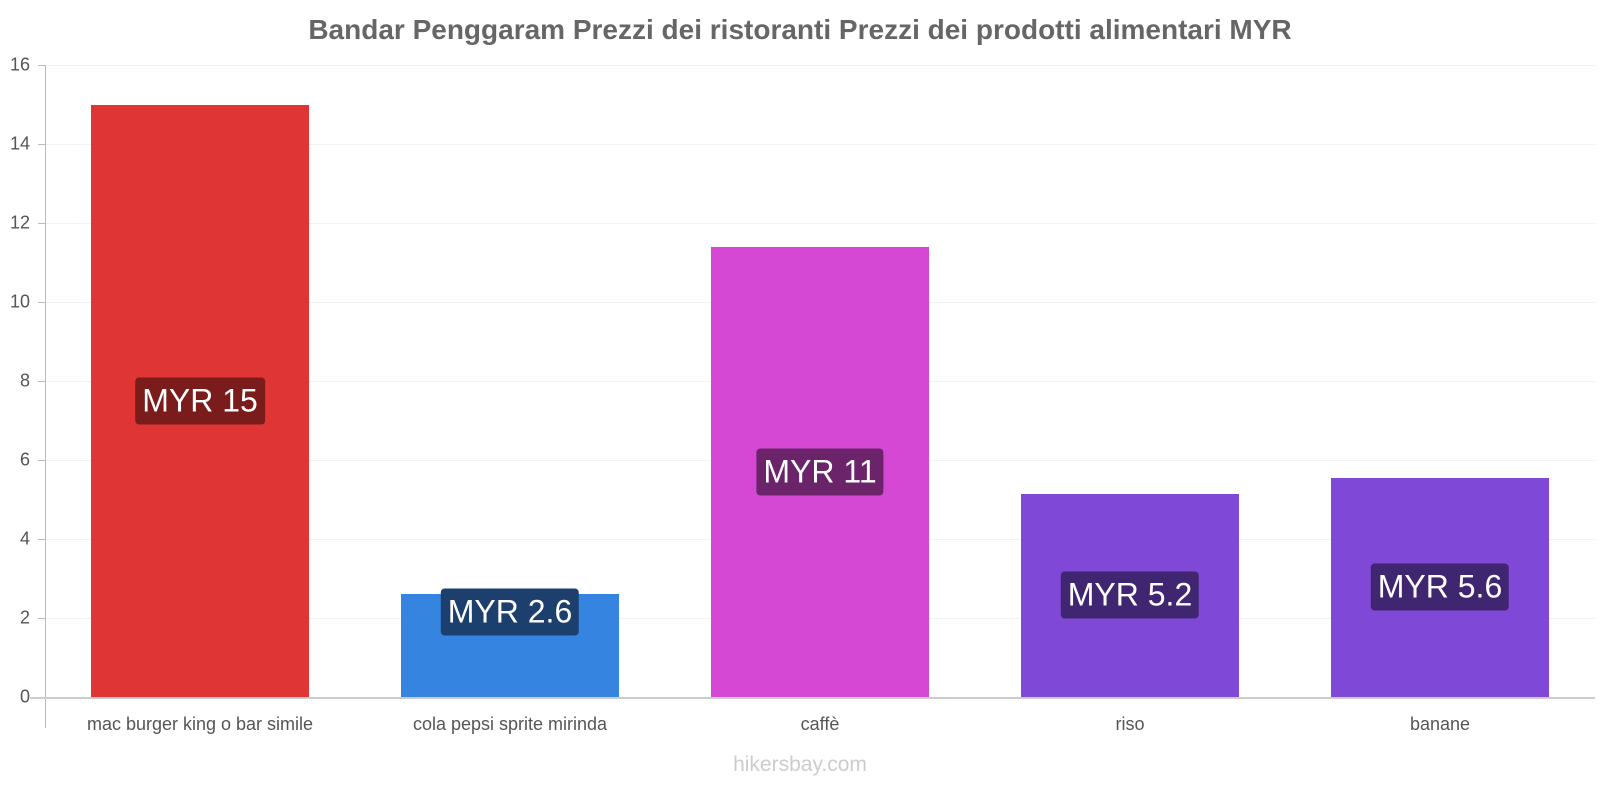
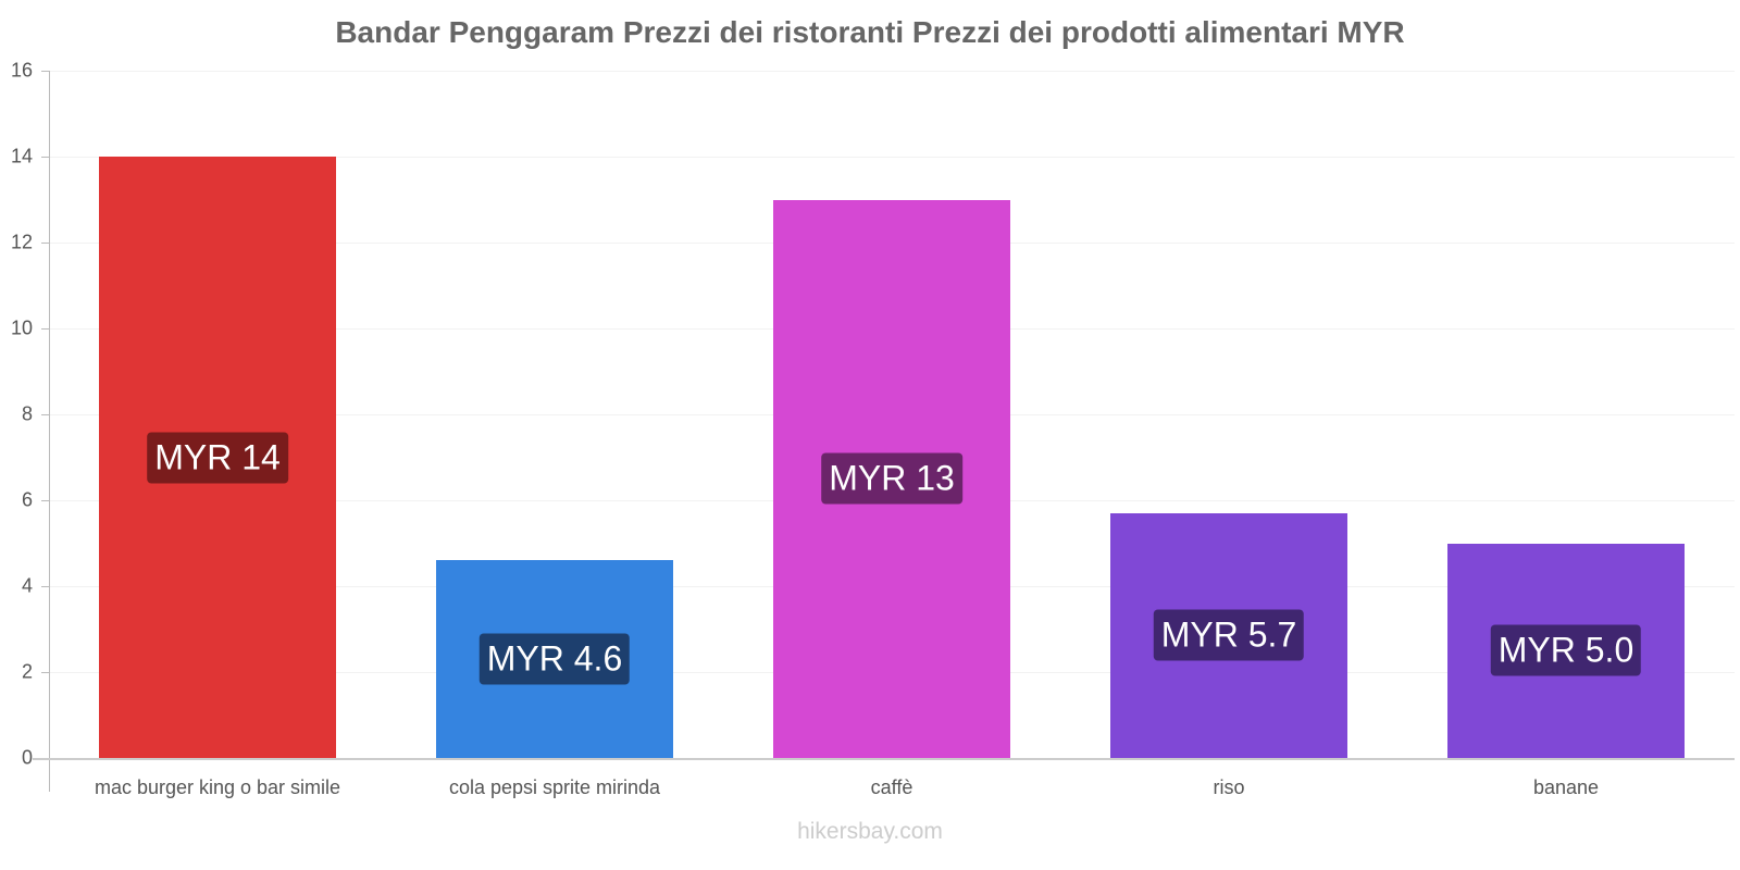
mac burger king o bar simile: 15 -> 14
cola pepsi sprite mirinda: 2.6 -> 4.6
caffè: 11 -> 13
riso: 5.2 -> 5.7
banane: 5.6 -> 5.0
